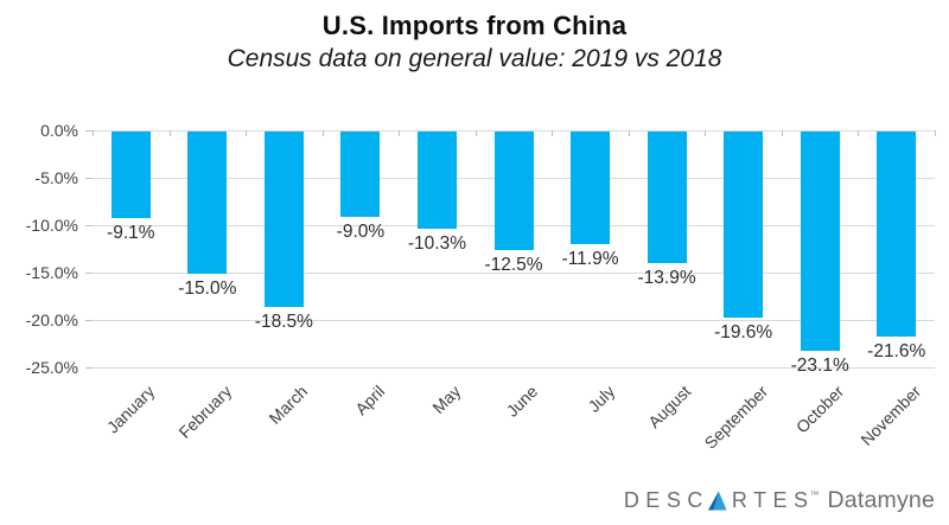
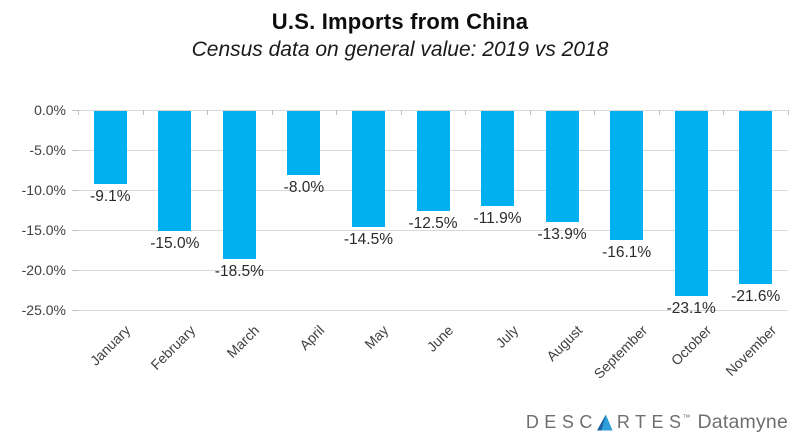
April: -9.0% -> -8.0%
May: -10.3% -> -14.5%
September: -19.6% -> -16.1%
